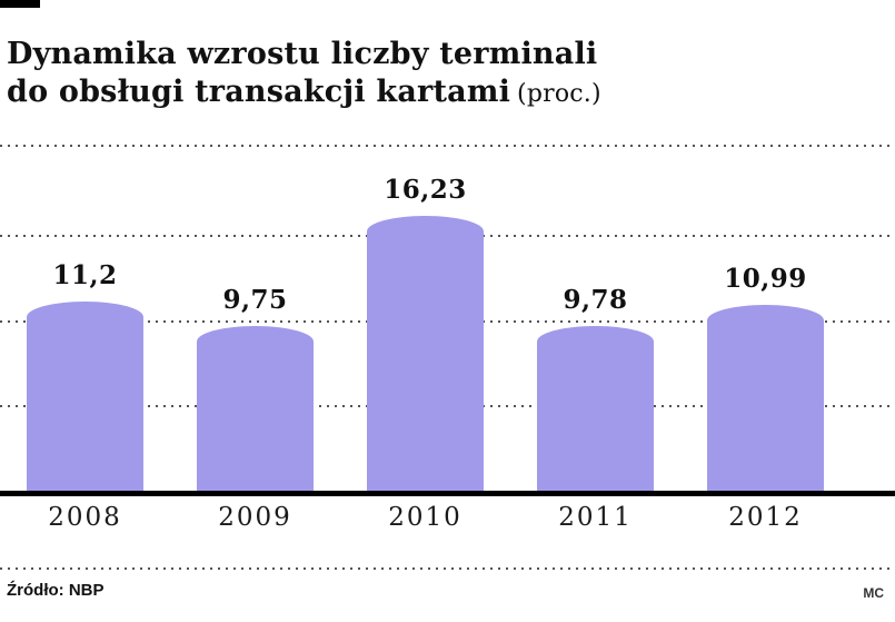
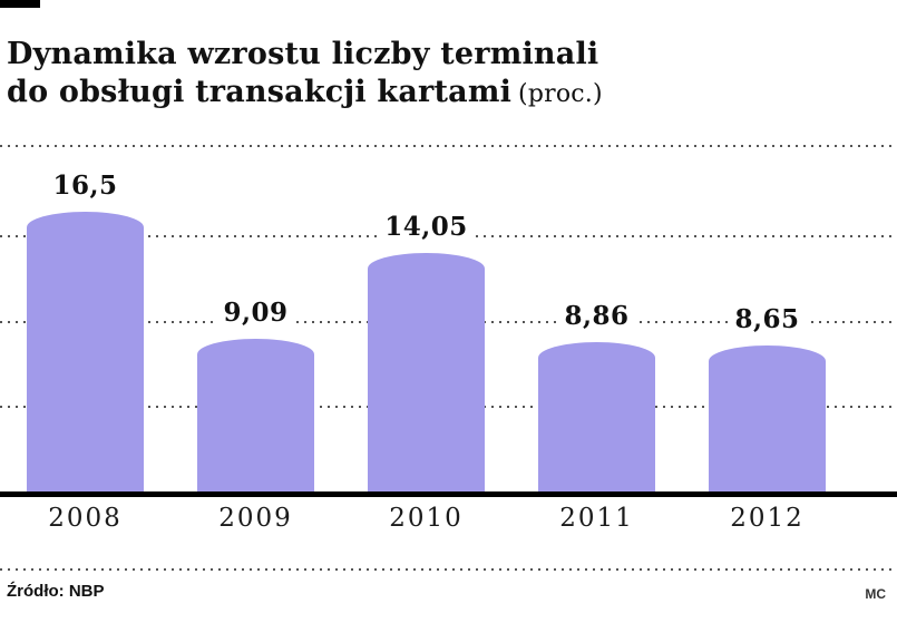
2008: 11,2 -> 16,5
2009: 9,75 -> 9,09
2010: 16,23 -> 14,05
2011: 9,78 -> 8,86
2012: 10,99 -> 8,65
